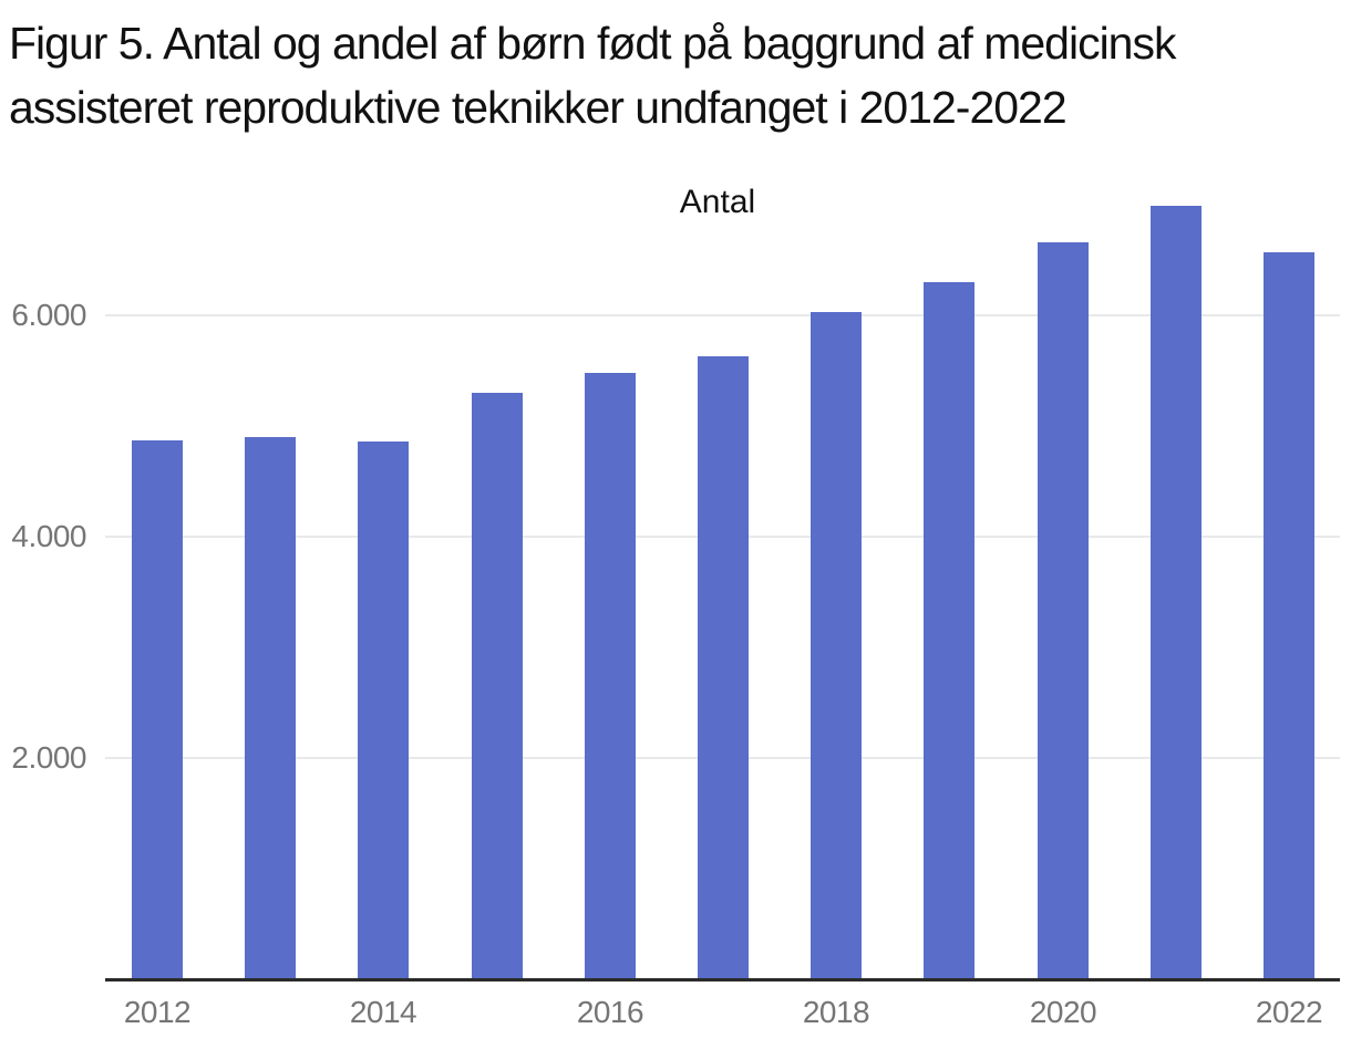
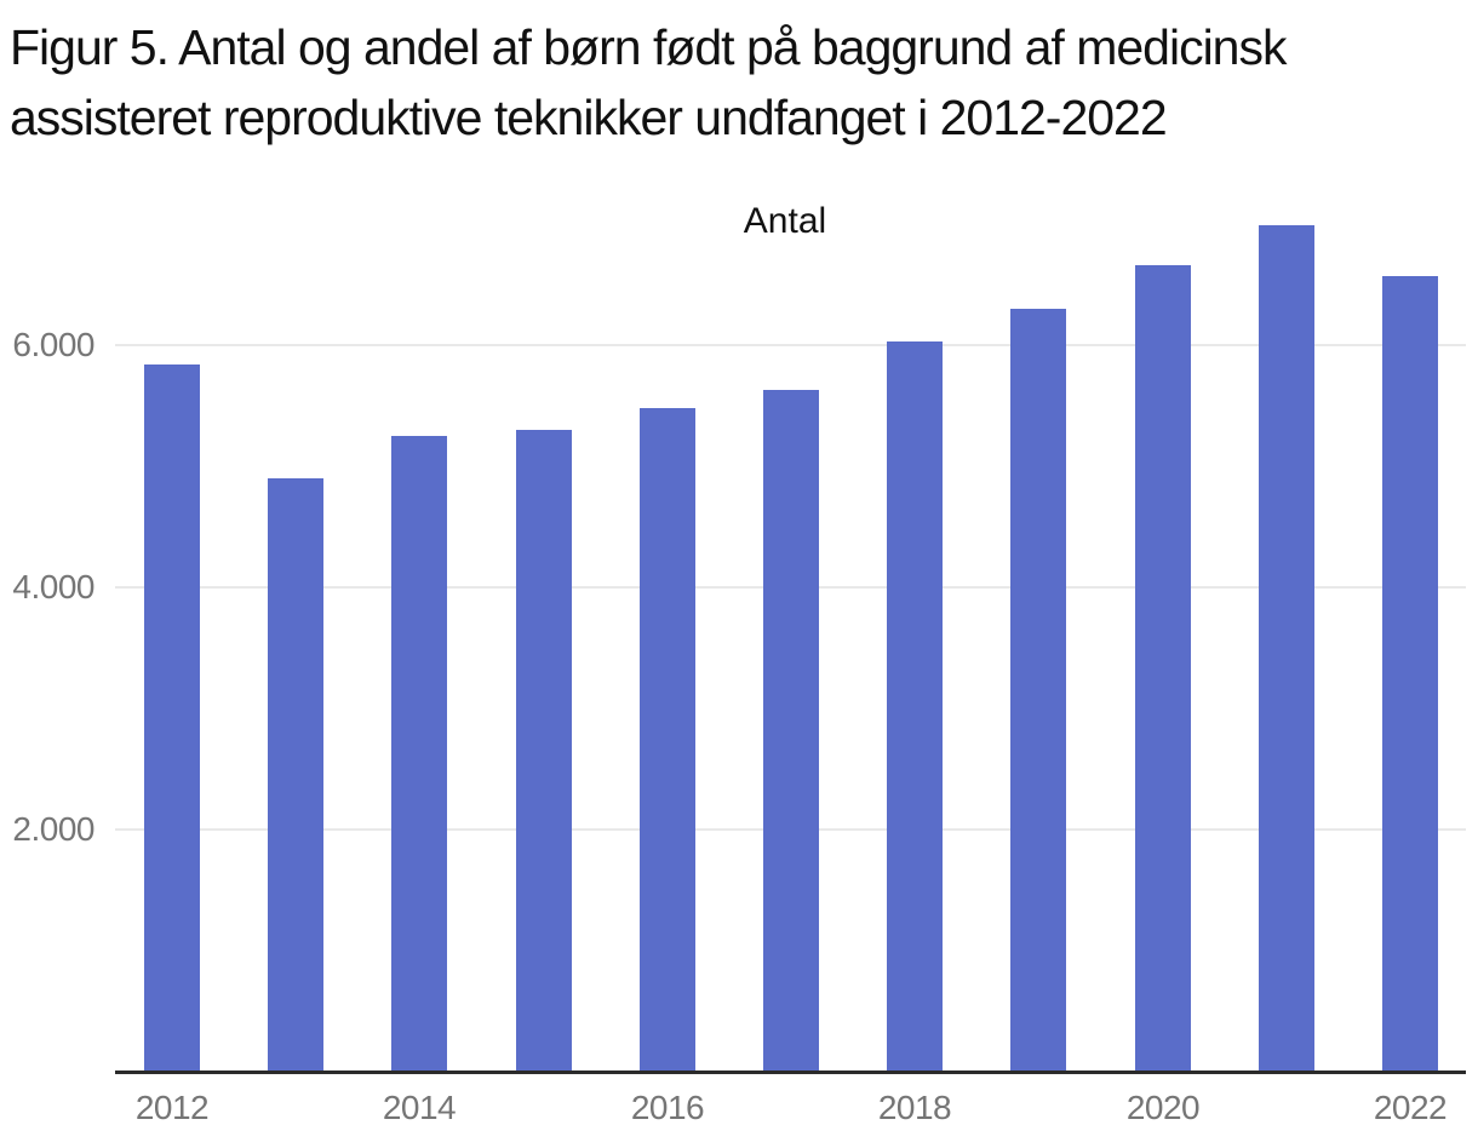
2012: 4860 -> 5830
2014: 4850 -> 5240
